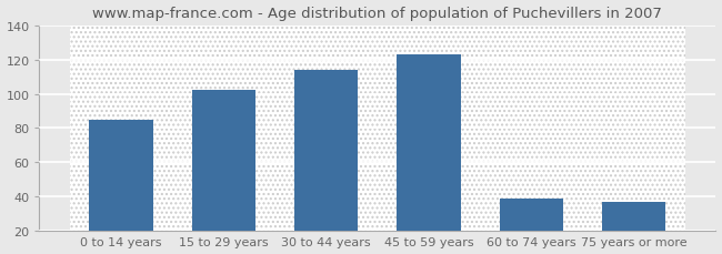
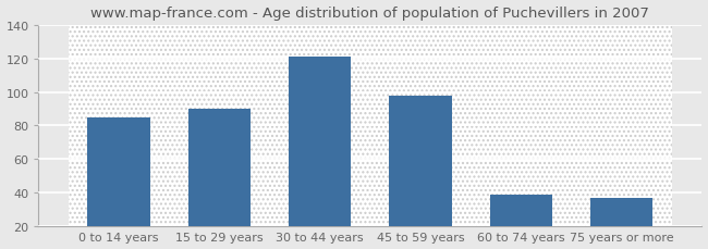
15 to 29 years: 102 -> 90
30 to 44 years: 114 -> 121
45 to 59 years: 123 -> 98
